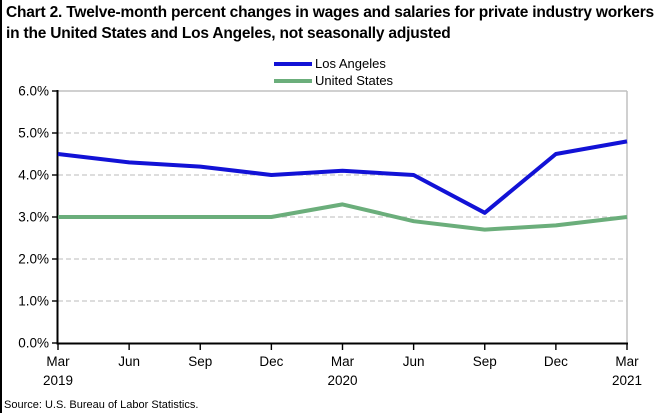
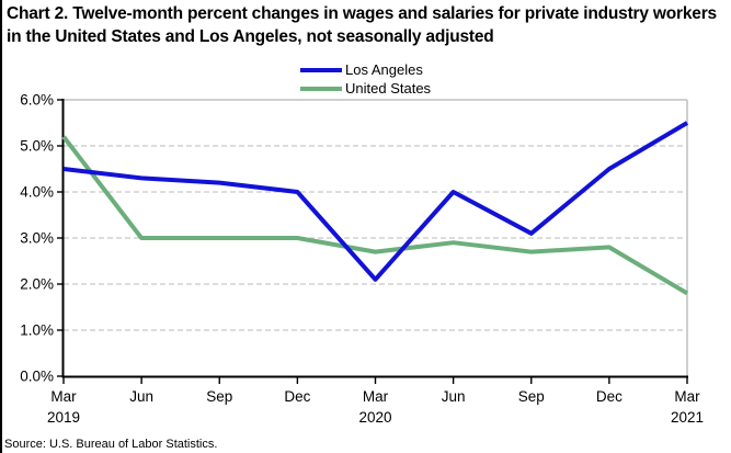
United States/Mar 2019: 3.0% -> 5.2%
Los Angeles/Mar 2020: 4.1% -> 2.1%
United States/Mar 2020: 3.3% -> 2.7%
Los Angeles/Mar 2021: 4.8% -> 5.5%
United States/Mar 2021: 3.0% -> 1.8%
